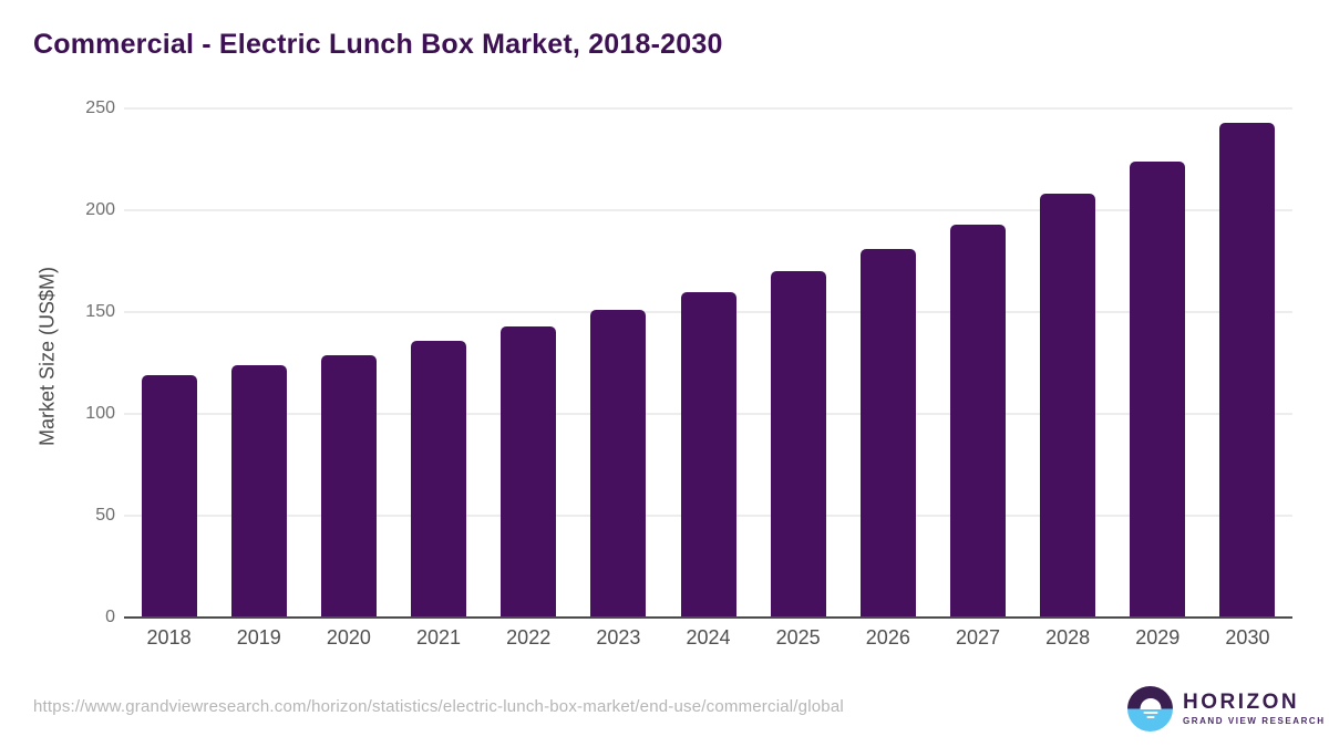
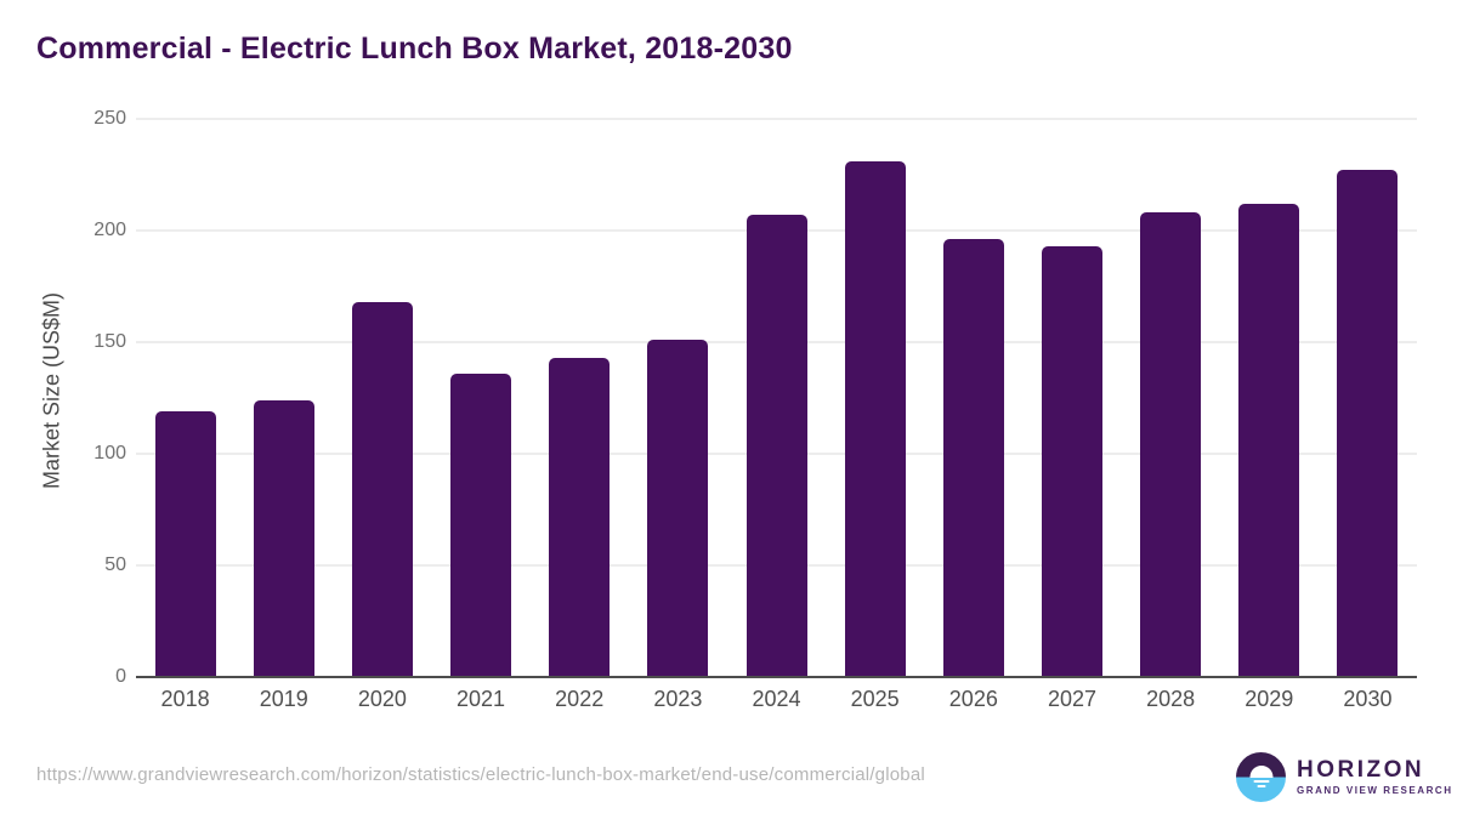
2020: 129 -> 168
2024: 160 -> 207
2025: 170 -> 231
2026: 181 -> 196
2029: 224 -> 212
2030: 243 -> 227
